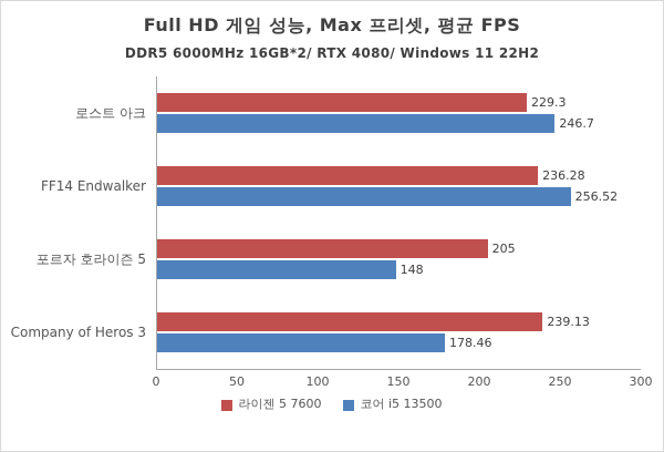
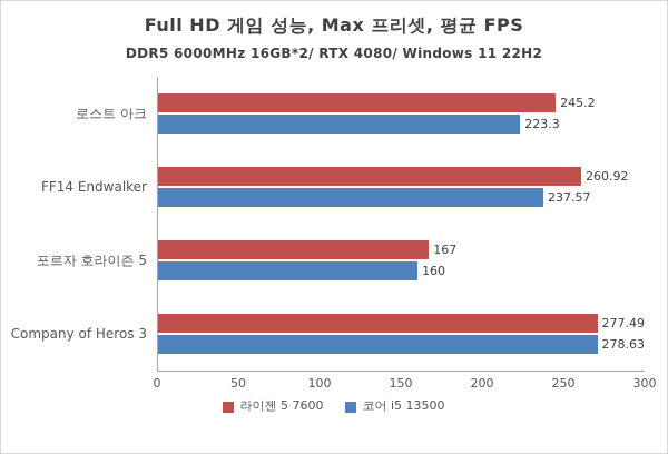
라이젠 5 7600/로스트 아크: 229.3 -> 245.2
코어 i5 13500/로스트 아크: 246.7 -> 223.3
라이젠 5 7600/FF14 Endwalker: 236.28 -> 260.92
코어 i5 13500/FF14 Endwalker: 256.52 -> 237.57
라이젠 5 7600/포르자 호라이즌 5: 205 -> 167
코어 i5 13500/포르자 호라이즌 5: 148 -> 160
라이젠 5 7600/Company of Heros 3: 239.13 -> 277.49
코어 i5 13500/Company of Heros 3: 178.46 -> 278.63
